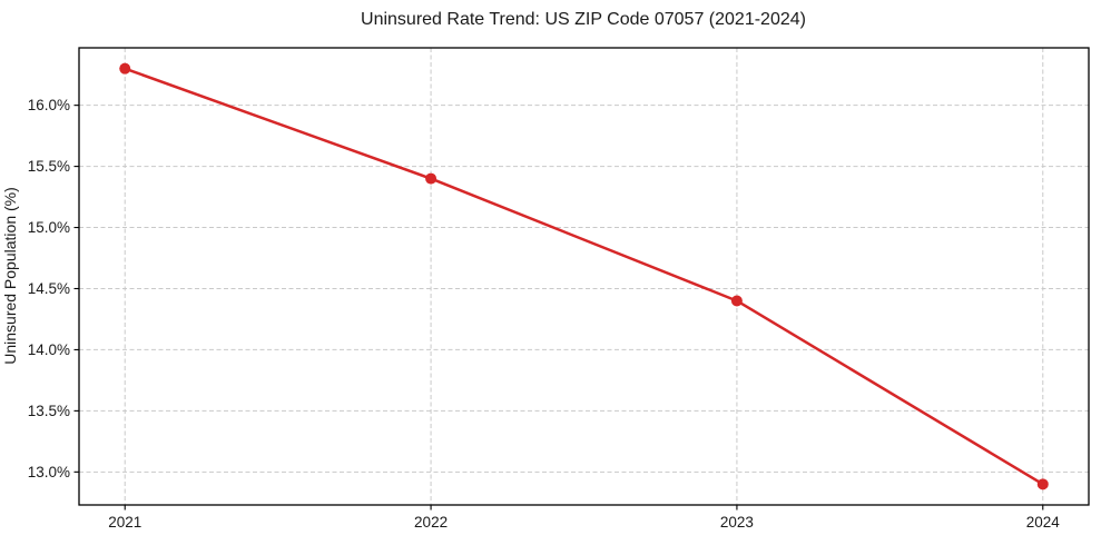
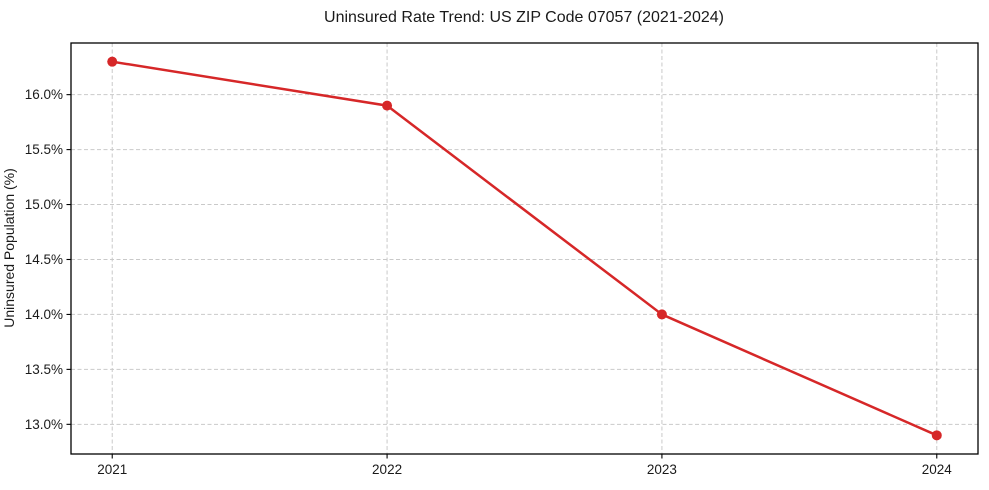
2022: 15.4% -> 15.9%
2023: 14.4% -> 14.0%
